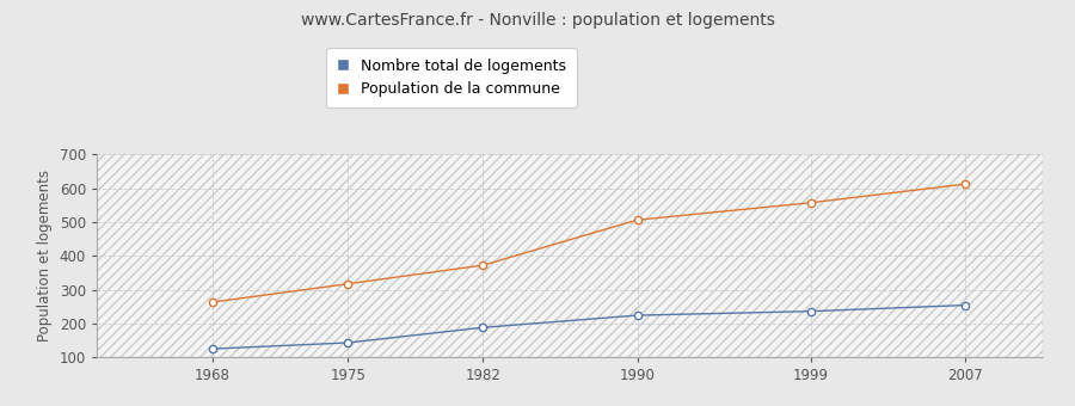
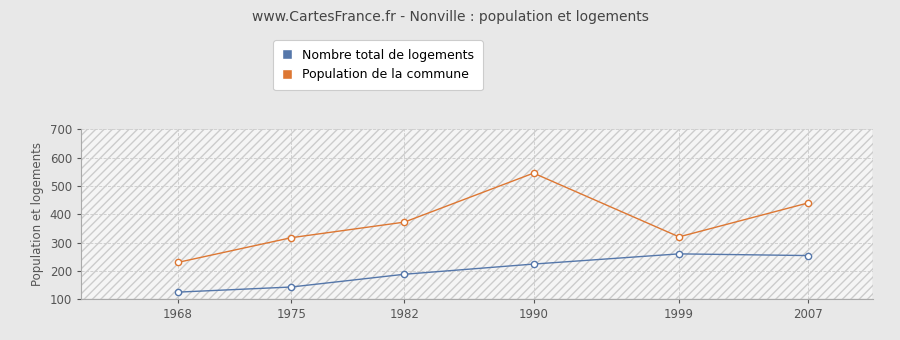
Population de la commune/1968: 263 -> 230
Population de la commune/1990: 506 -> 545
Nombre total de logements/1999: 236 -> 260
Population de la commune/1999: 557 -> 320
Population de la commune/2007: 612 -> 440
